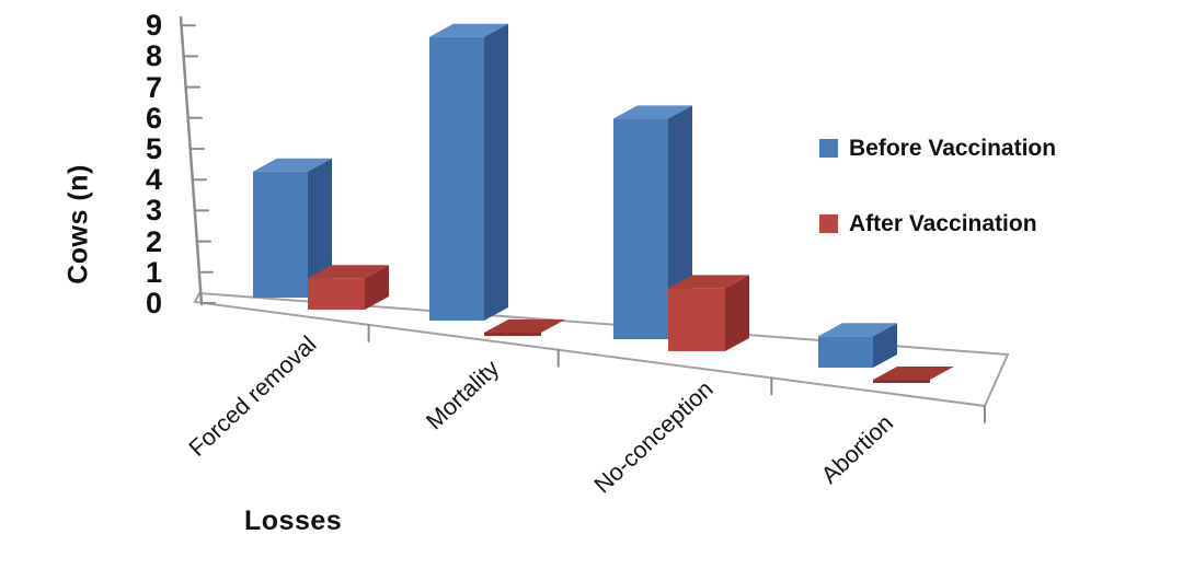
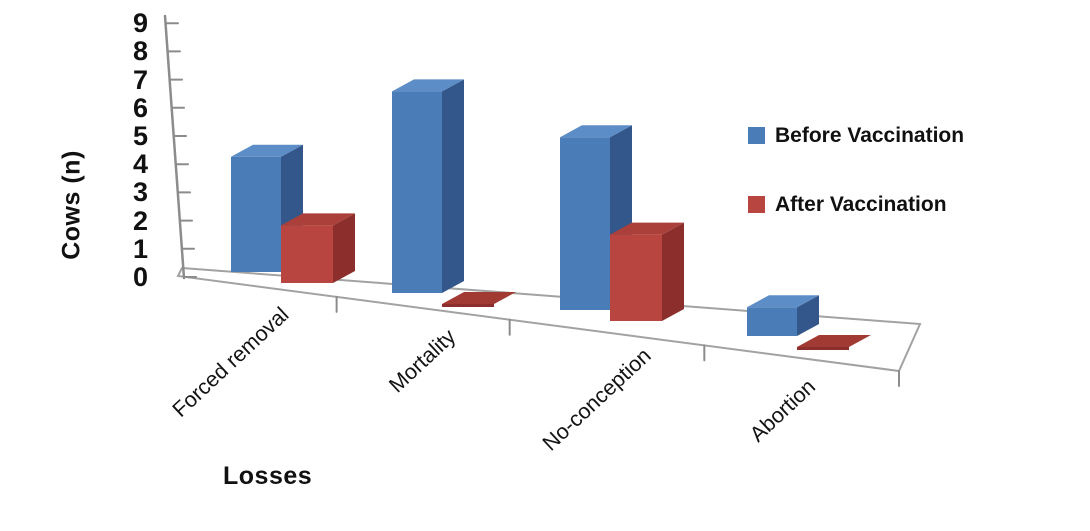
After Vaccination/Forced removal: 1 -> 2
Before Vaccination/Mortality: 9 -> 7
Before Vaccination/No-conception: 7 -> 6
After Vaccination/No-conception: 2 -> 3
